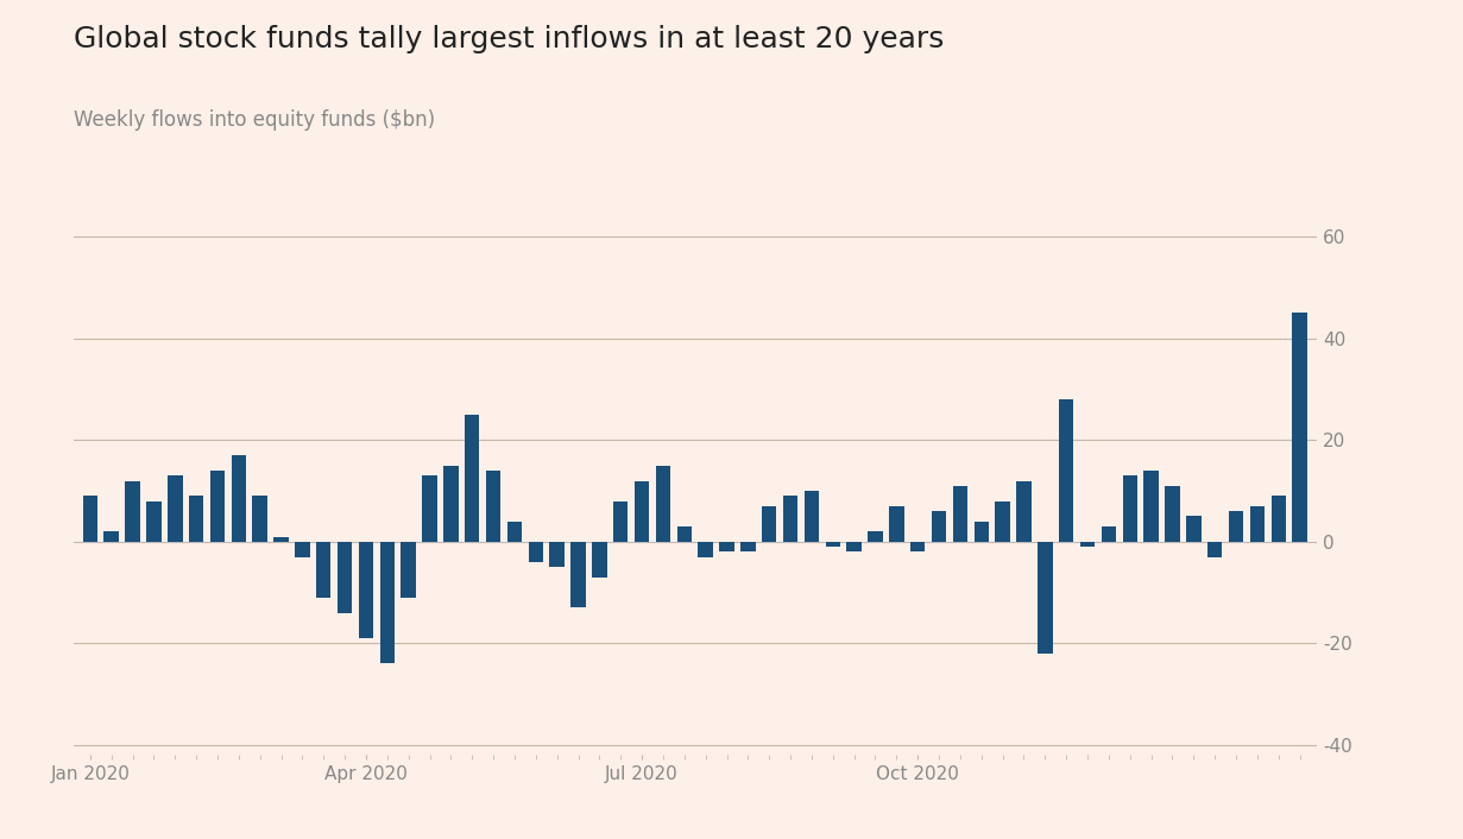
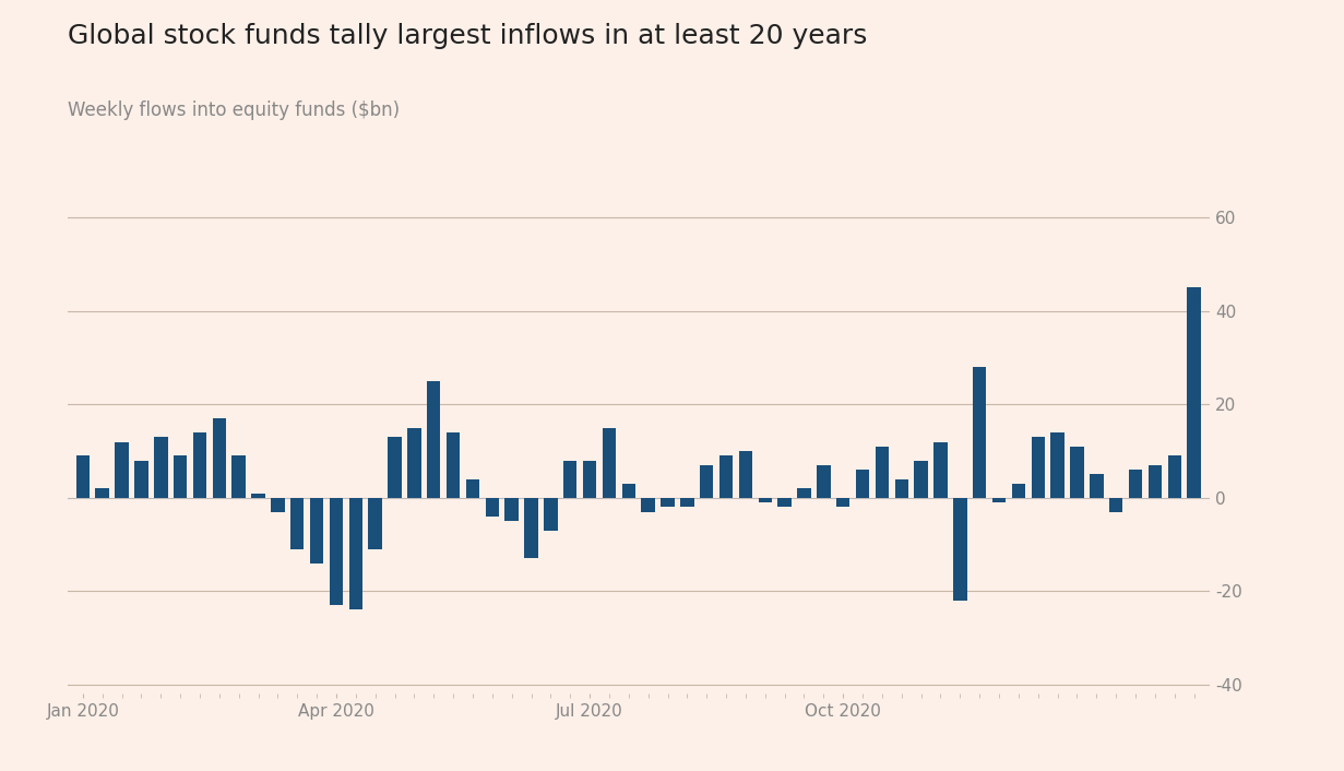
Apr 2020: -19 -> -23
Jul 2020: 12 -> 8
